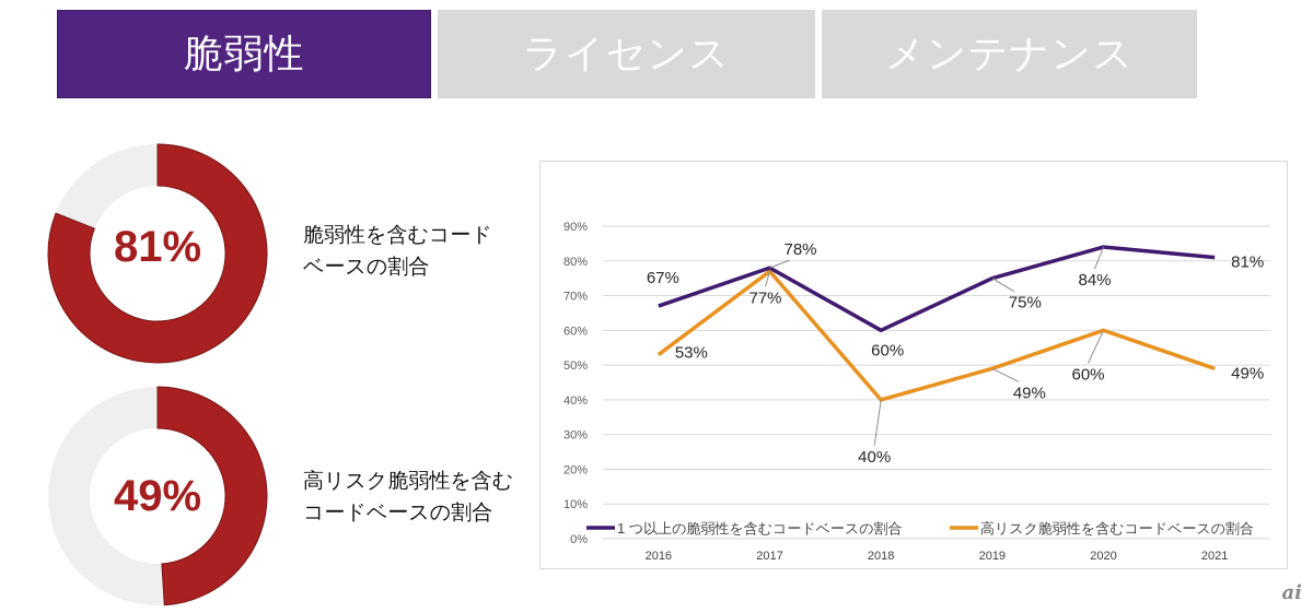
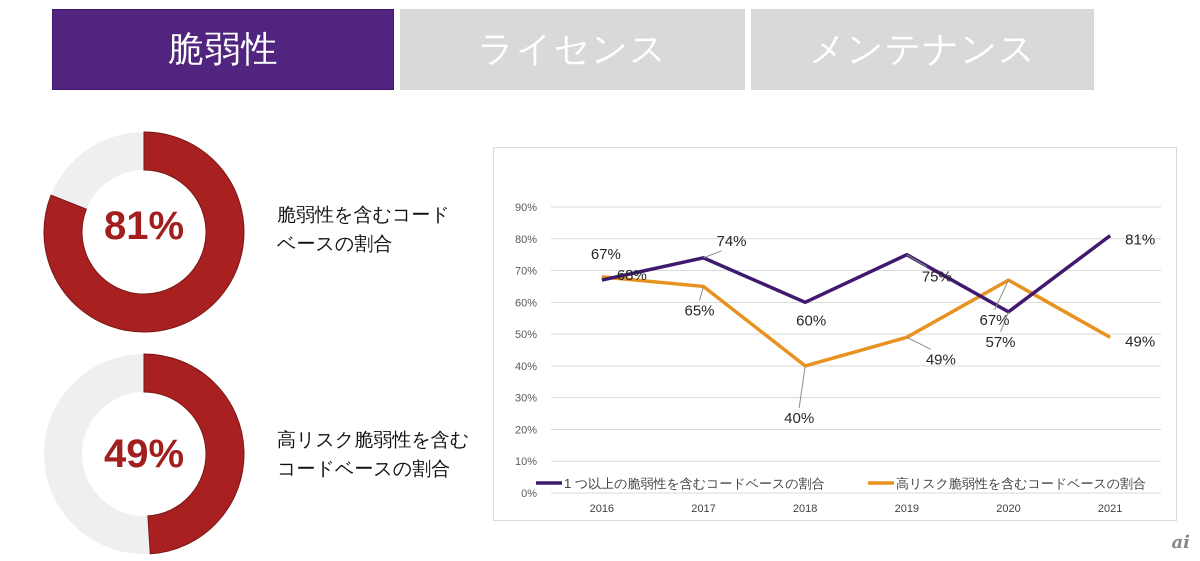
高リスク脆弱性を含むコードベースの割合/2016: 53% -> 68%
1 つ以上の脆弱性を含むコードベースの割合/2017: 78% -> 74%
高リスク脆弱性を含むコードベースの割合/2017: 77% -> 65%
1 つ以上の脆弱性を含むコードベースの割合/2020: 84% -> 57%
高リスク脆弱性を含むコードベースの割合/2020: 60% -> 67%
